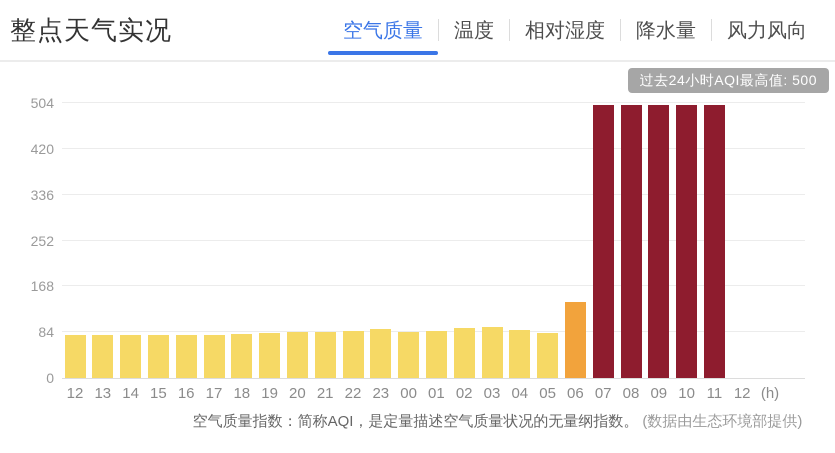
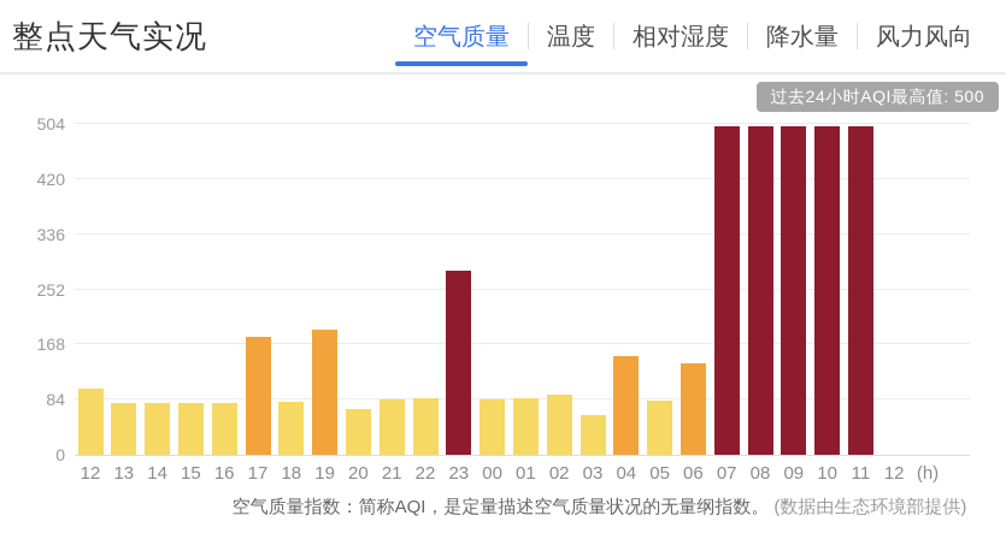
12: 80 -> 100
17: 80 -> 180
19: 80 -> 190
20: 80 -> 70
23: 90 -> 280
03: 90 -> 60
04: 90 -> 150
